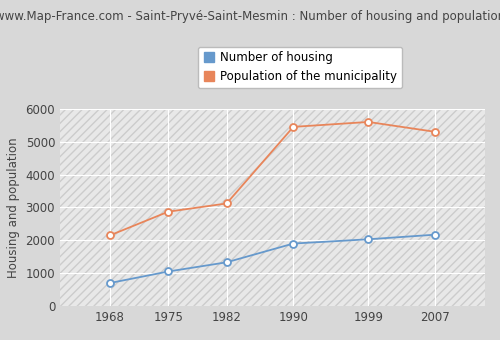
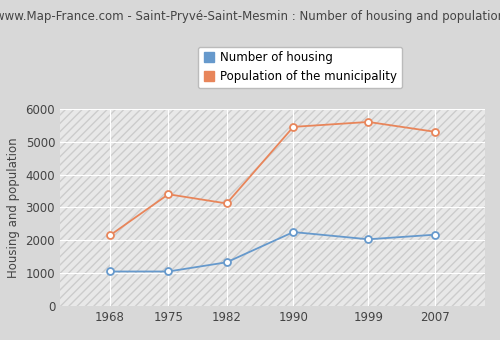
Number of housing/1968: 700 -> 1050
Population of the municipality/1975: 2870 -> 3400
Number of housing/1990: 1900 -> 2250
